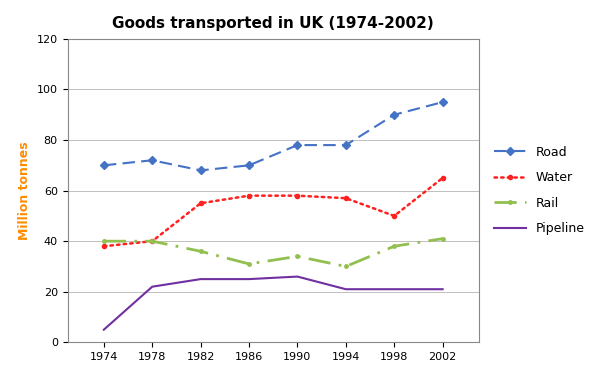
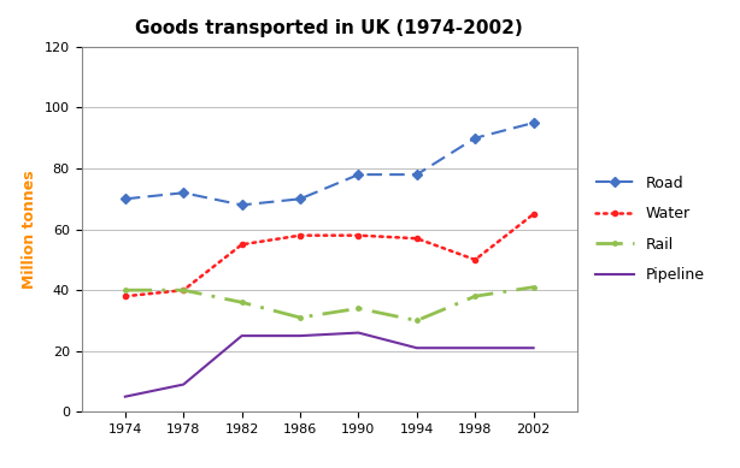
Pipeline/1978: 22 -> 9
